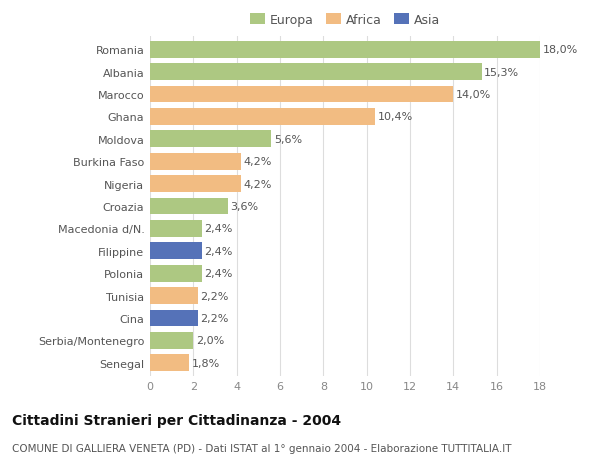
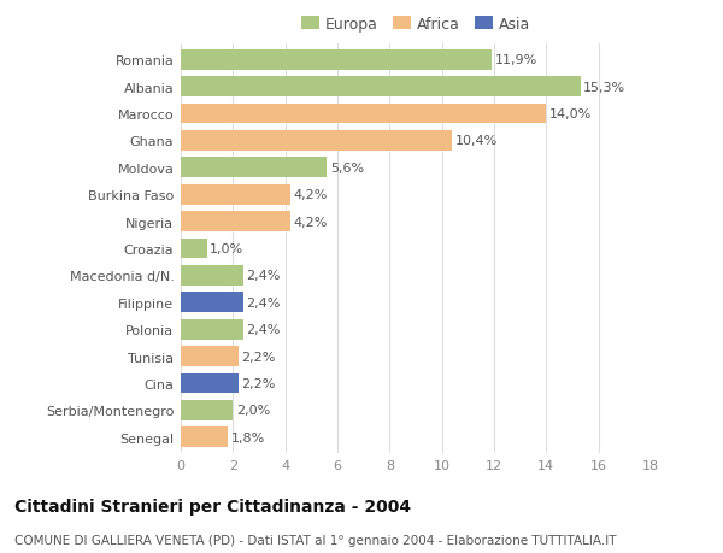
Romania: 18,0% -> 11,9%
Croazia: 3,6% -> 1,0%
